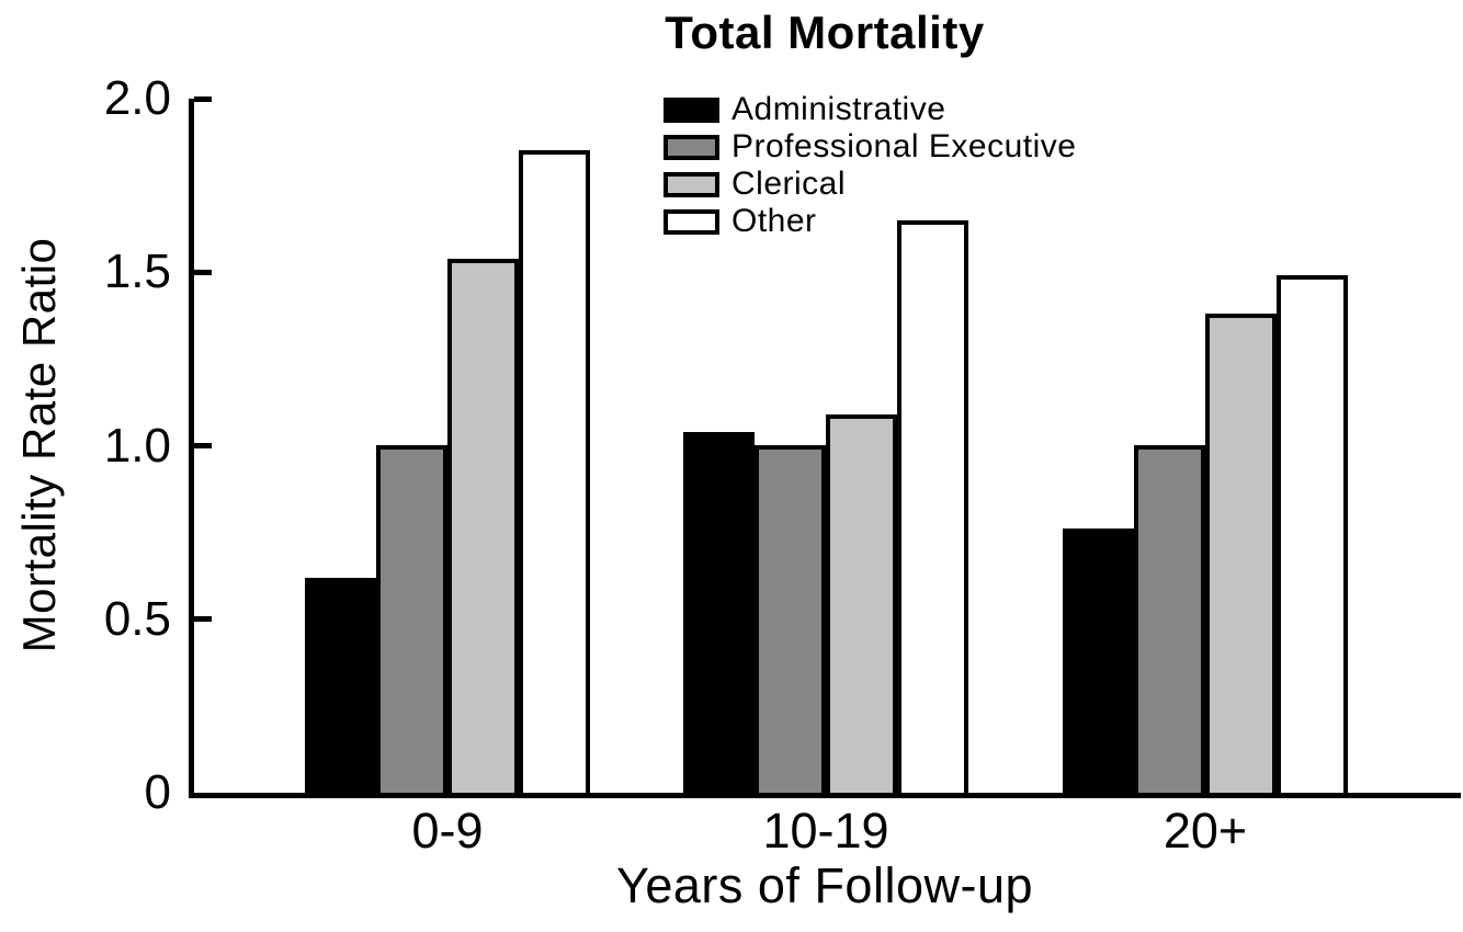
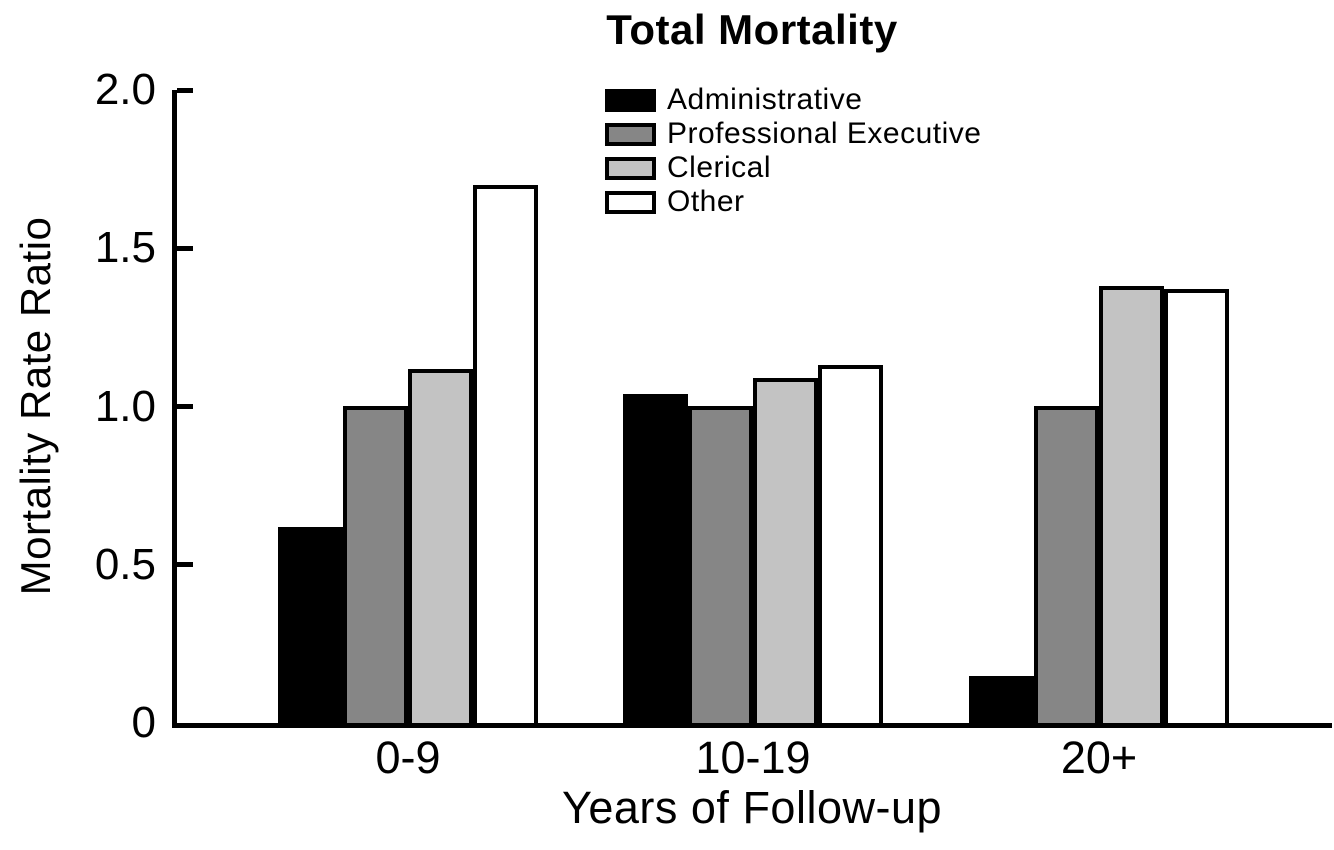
Clerical/0-9: 1.54 -> 1.12
Other/0-9: 1.85 -> 1.70
Other/10-19: 1.65 -> 1.13
Administrative/20+: 0.76 -> 0.15
Other/20+: 1.49 -> 1.37
